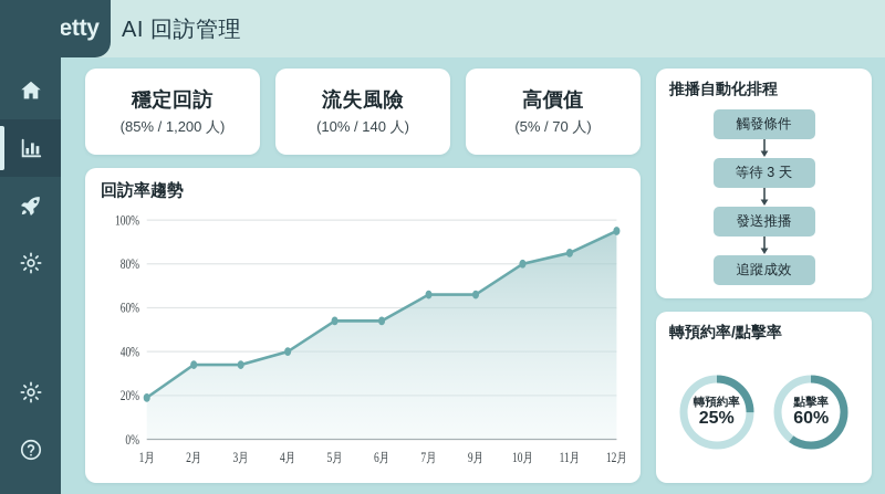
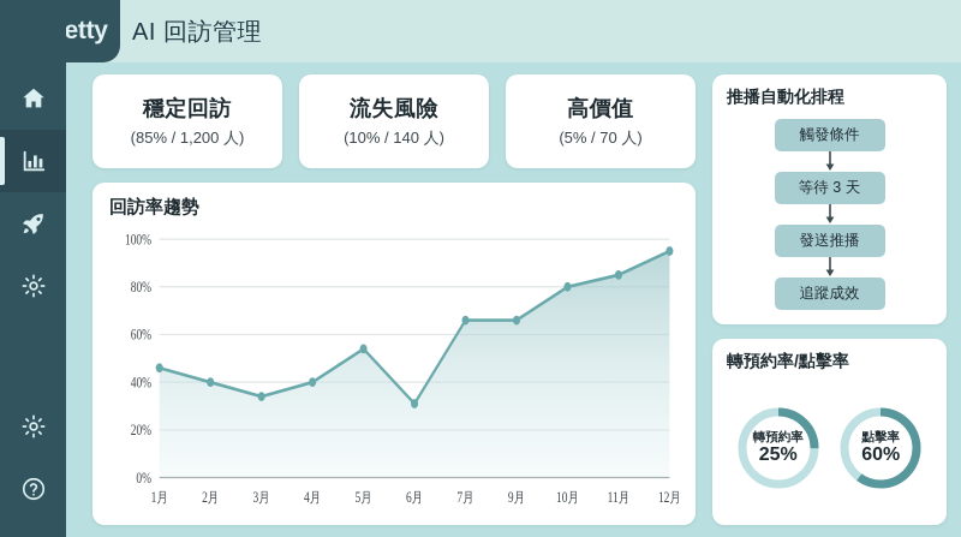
1月: 19% -> 46%
2月: 34% -> 40%
6月: 54% -> 31%
